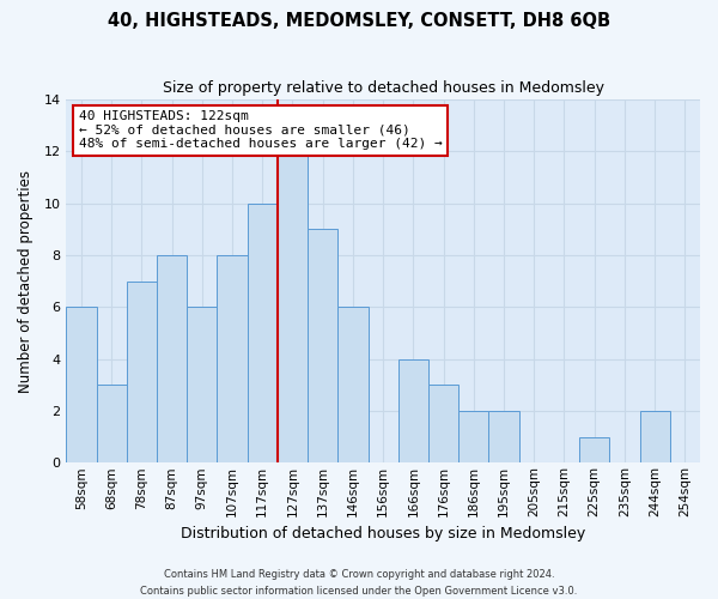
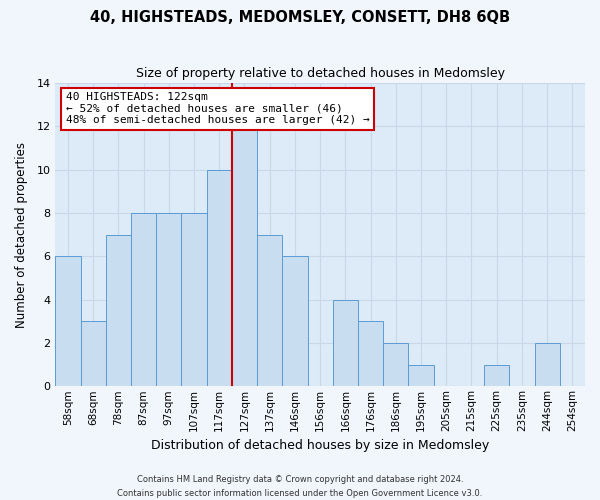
97sqm: 6 -> 8
137sqm: 9 -> 7
195sqm: 2 -> 1
